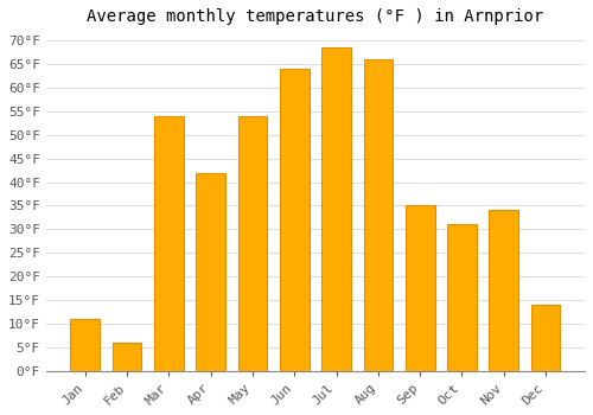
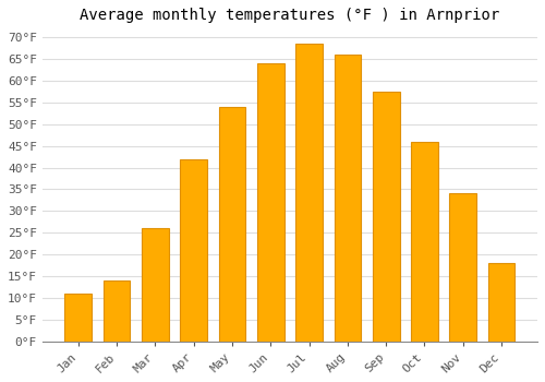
Feb: 6.0°F -> 14.0°F
Mar: 54.0°F -> 26.0°F
Sep: 35.0°F -> 57.5°F
Oct: 31.0°F -> 46.0°F
Dec: 14.0°F -> 18.0°F
